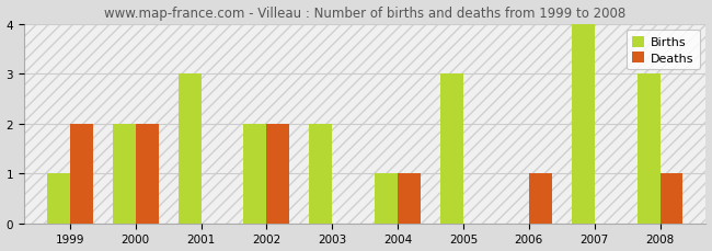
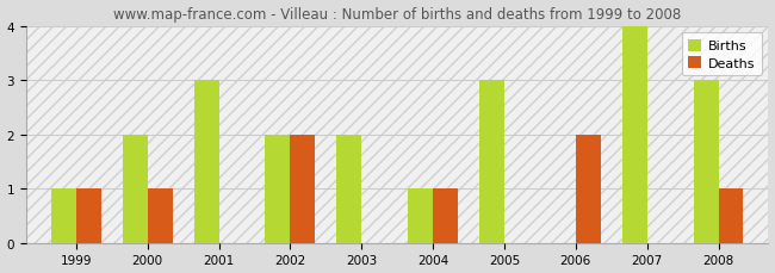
Deaths/1999: 2 -> 1
Deaths/2000: 2 -> 1
Deaths/2006: 1 -> 2
